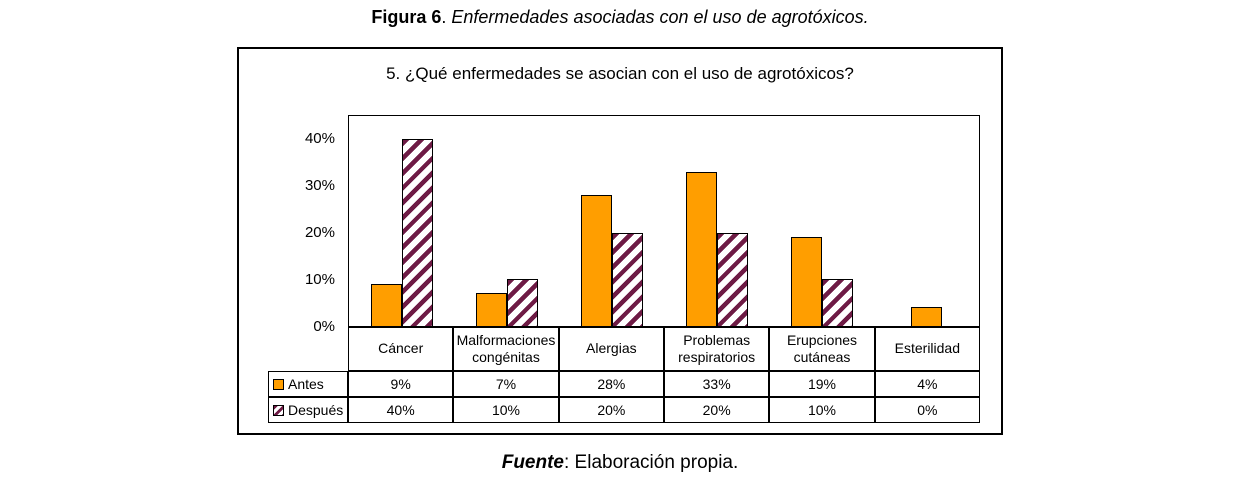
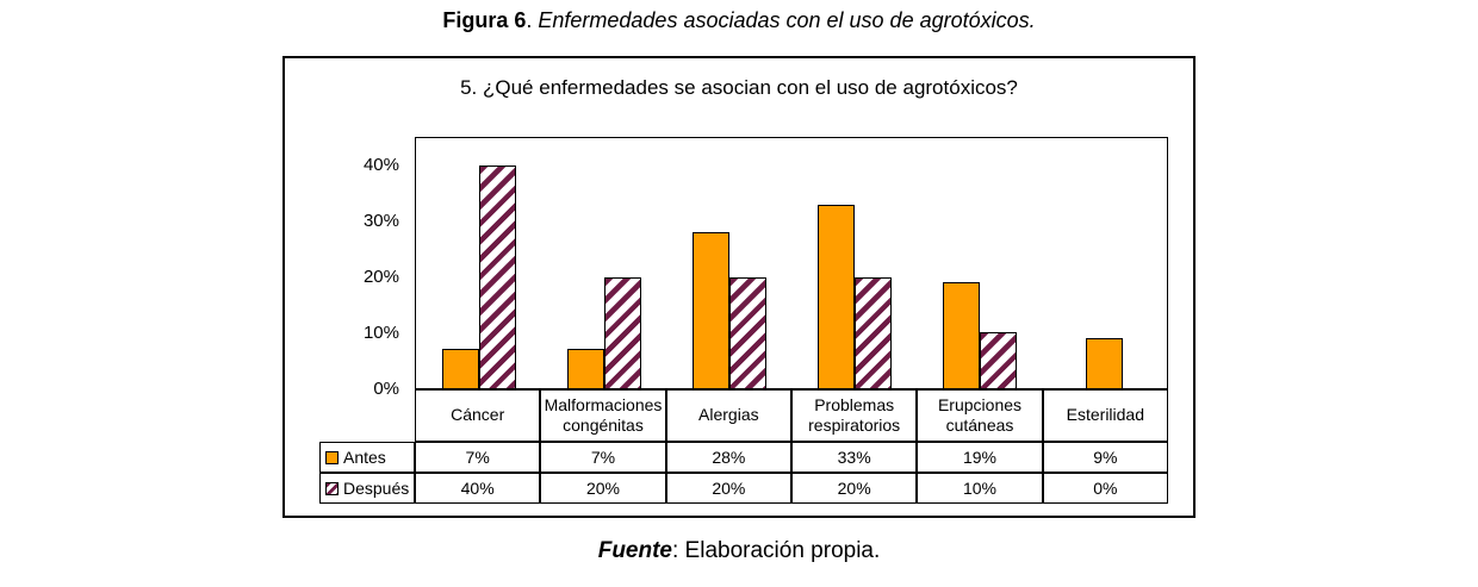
Antes/Cáncer: 9% -> 7%
Después/Malformaciones congénitas: 10% -> 20%
Antes/Esterilidad: 4% -> 9%
